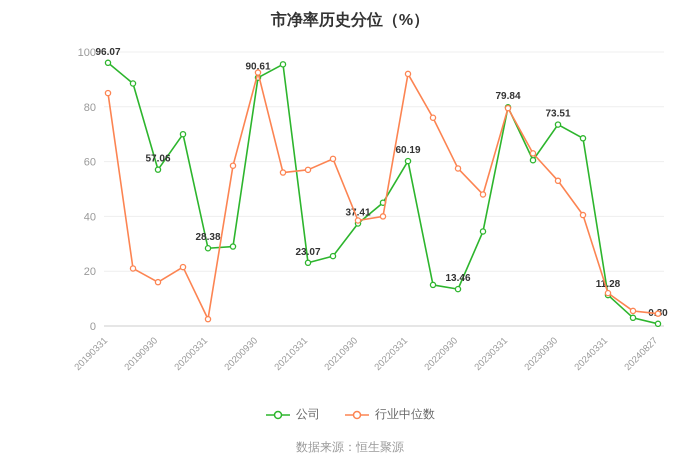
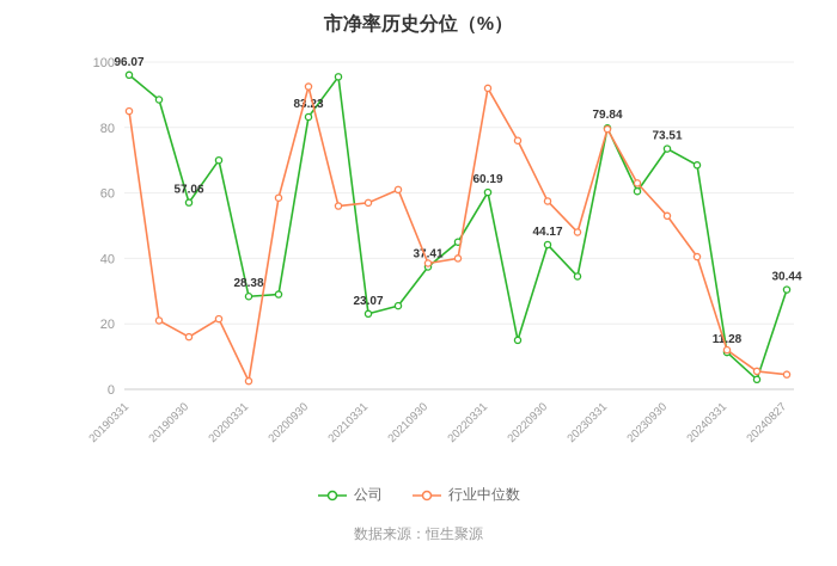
公司/20200930: 90.61 -> 83.23
公司/20220930: 13.46 -> 44.17
公司/20240827: 0.80 -> 30.44
